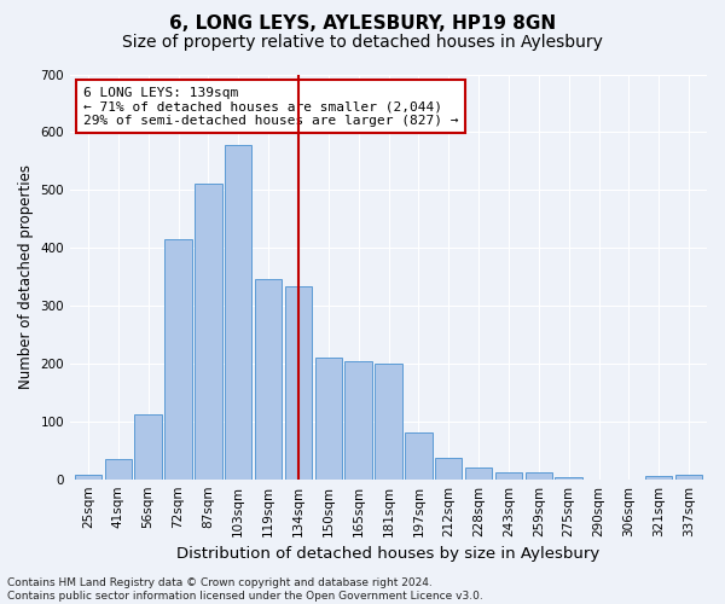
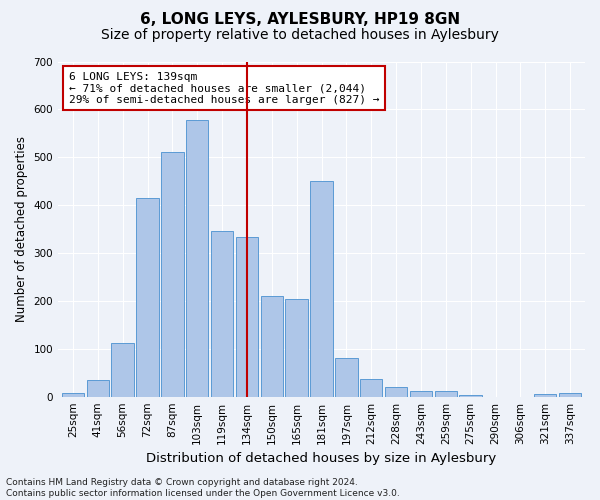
181sqm: 200 -> 450
